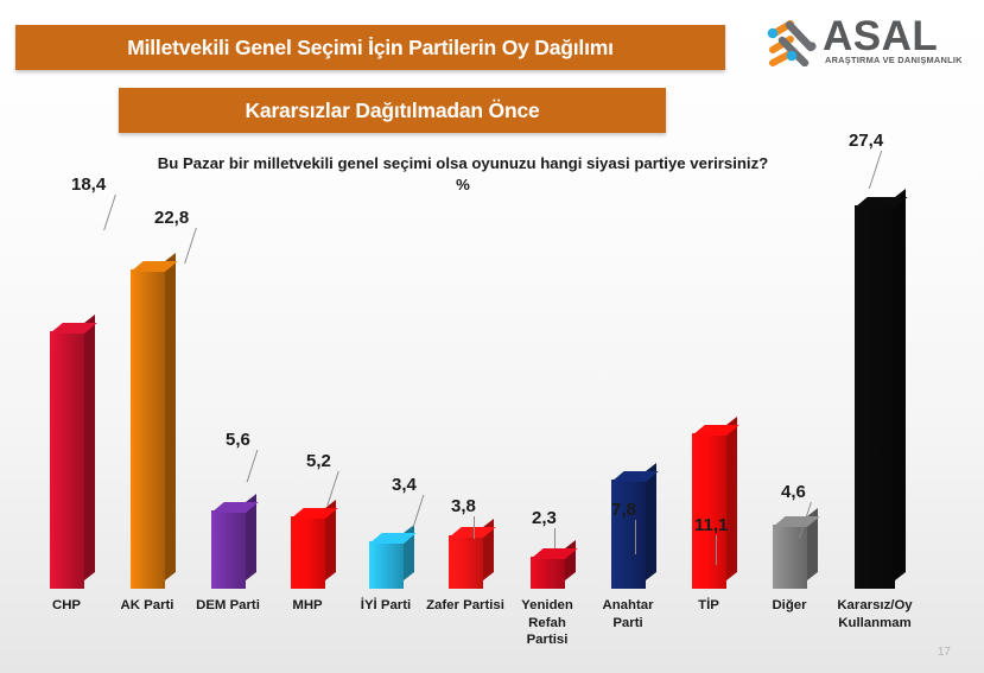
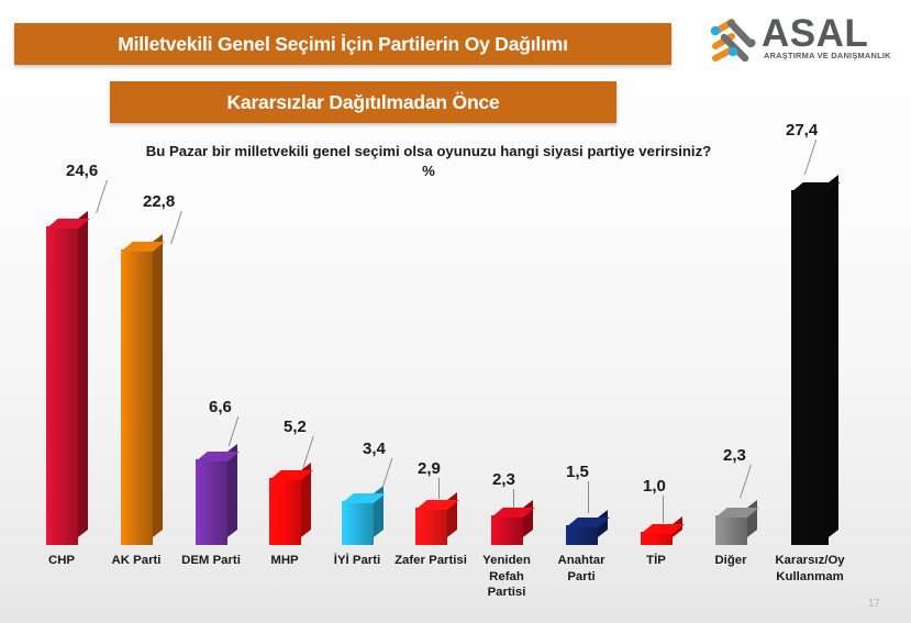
CHP: 18,4 -> 24,6
DEM Parti: 5,6 -> 6,6
Zafer Partisi: 3,8 -> 2,9
Anahtar Parti: 7,8 -> 1,5
TİP: 11,1 -> 1,0
Diğer: 4,6 -> 2,3
